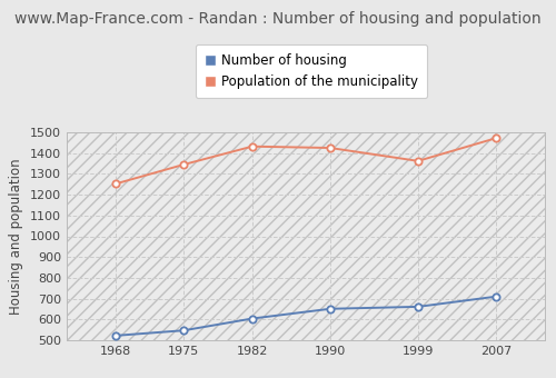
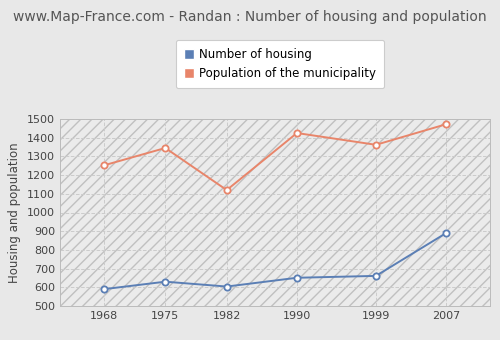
Number of housing/1968: 520 -> 590
Number of housing/1975: 550 -> 630
Population of the municipality/1982: 1430 -> 1120
Number of housing/2007: 710 -> 890
